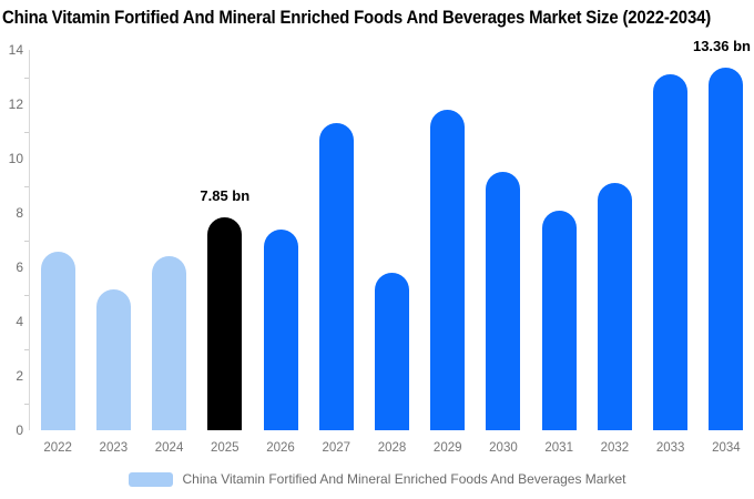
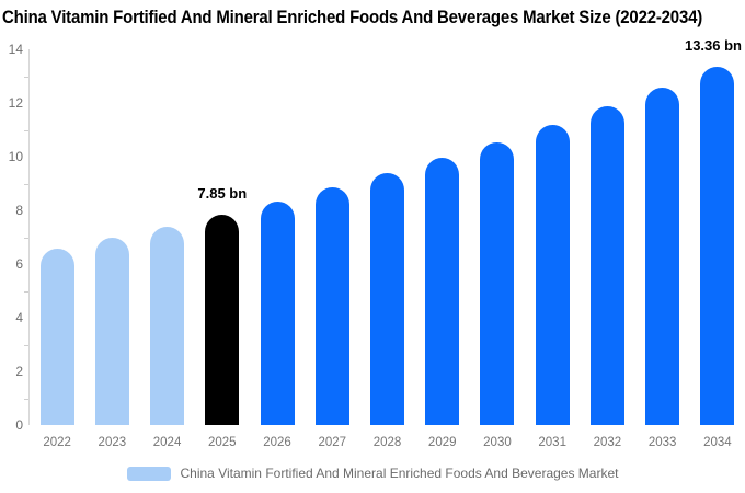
2023: 5.2 -> 7.0
2024: 6.4 -> 7.4
2026: 7.4 -> 8.3
2027: 11.3 -> 8.8
2028: 5.8 -> 9.4
2029: 11.8 -> 9.9
2030: 9.5 -> 10.6
2031: 8.1 -> 11.2
2032: 9.1 -> 11.9
2033: 13.1 -> 12.6
